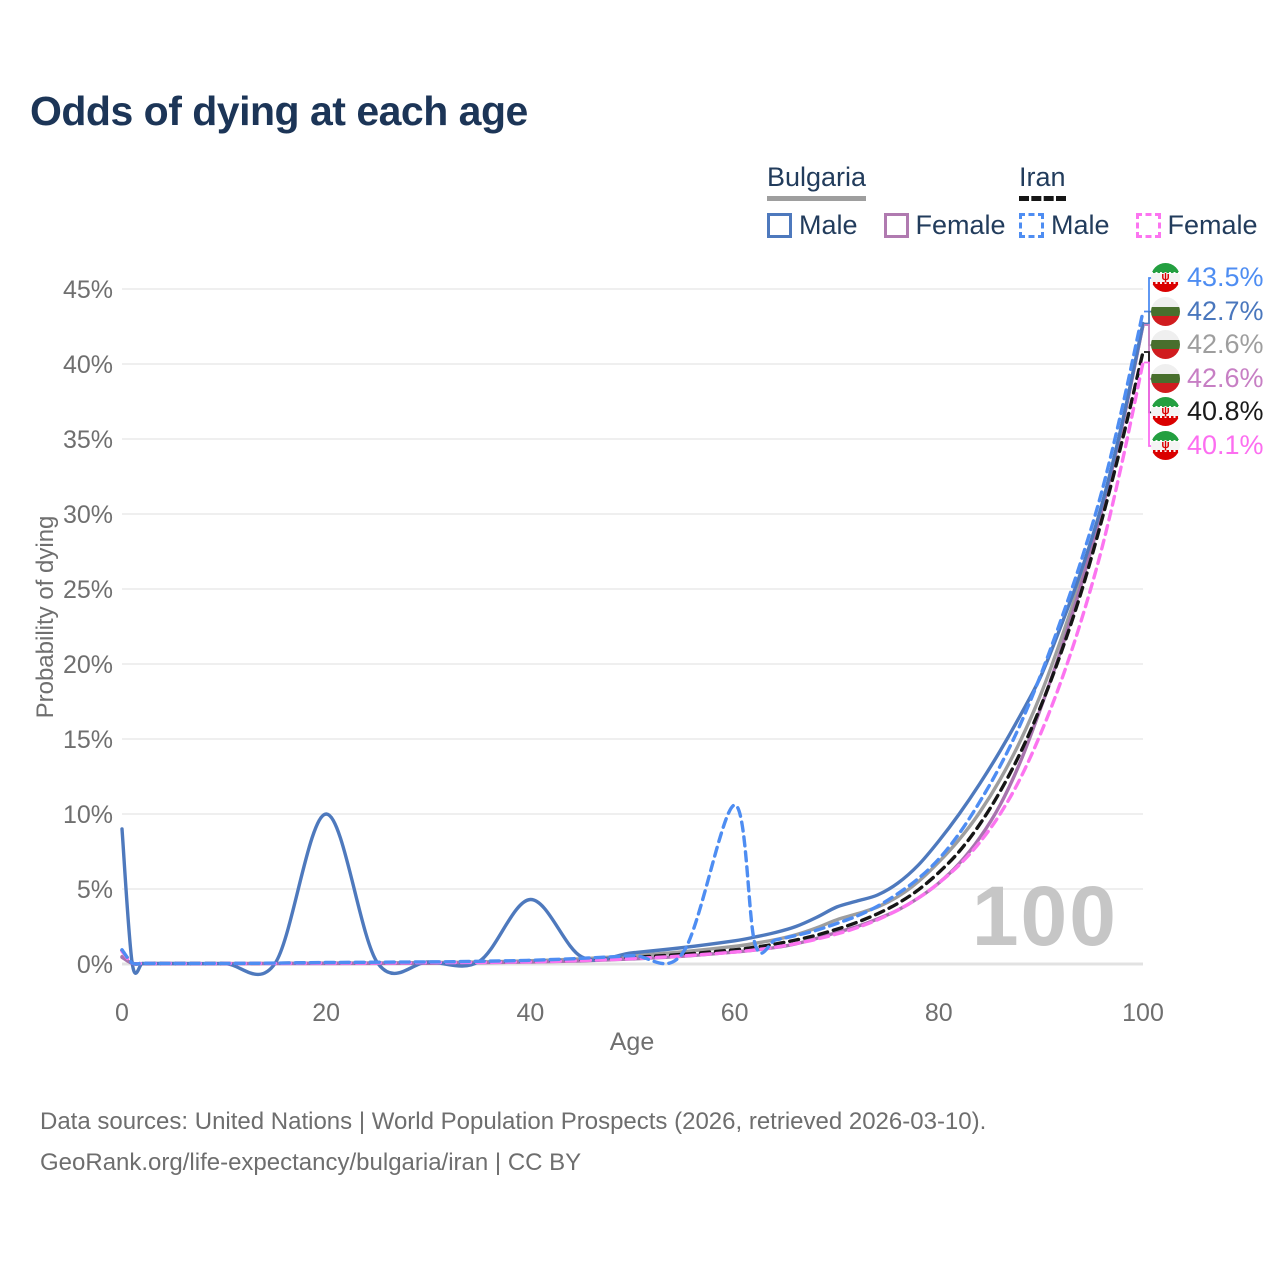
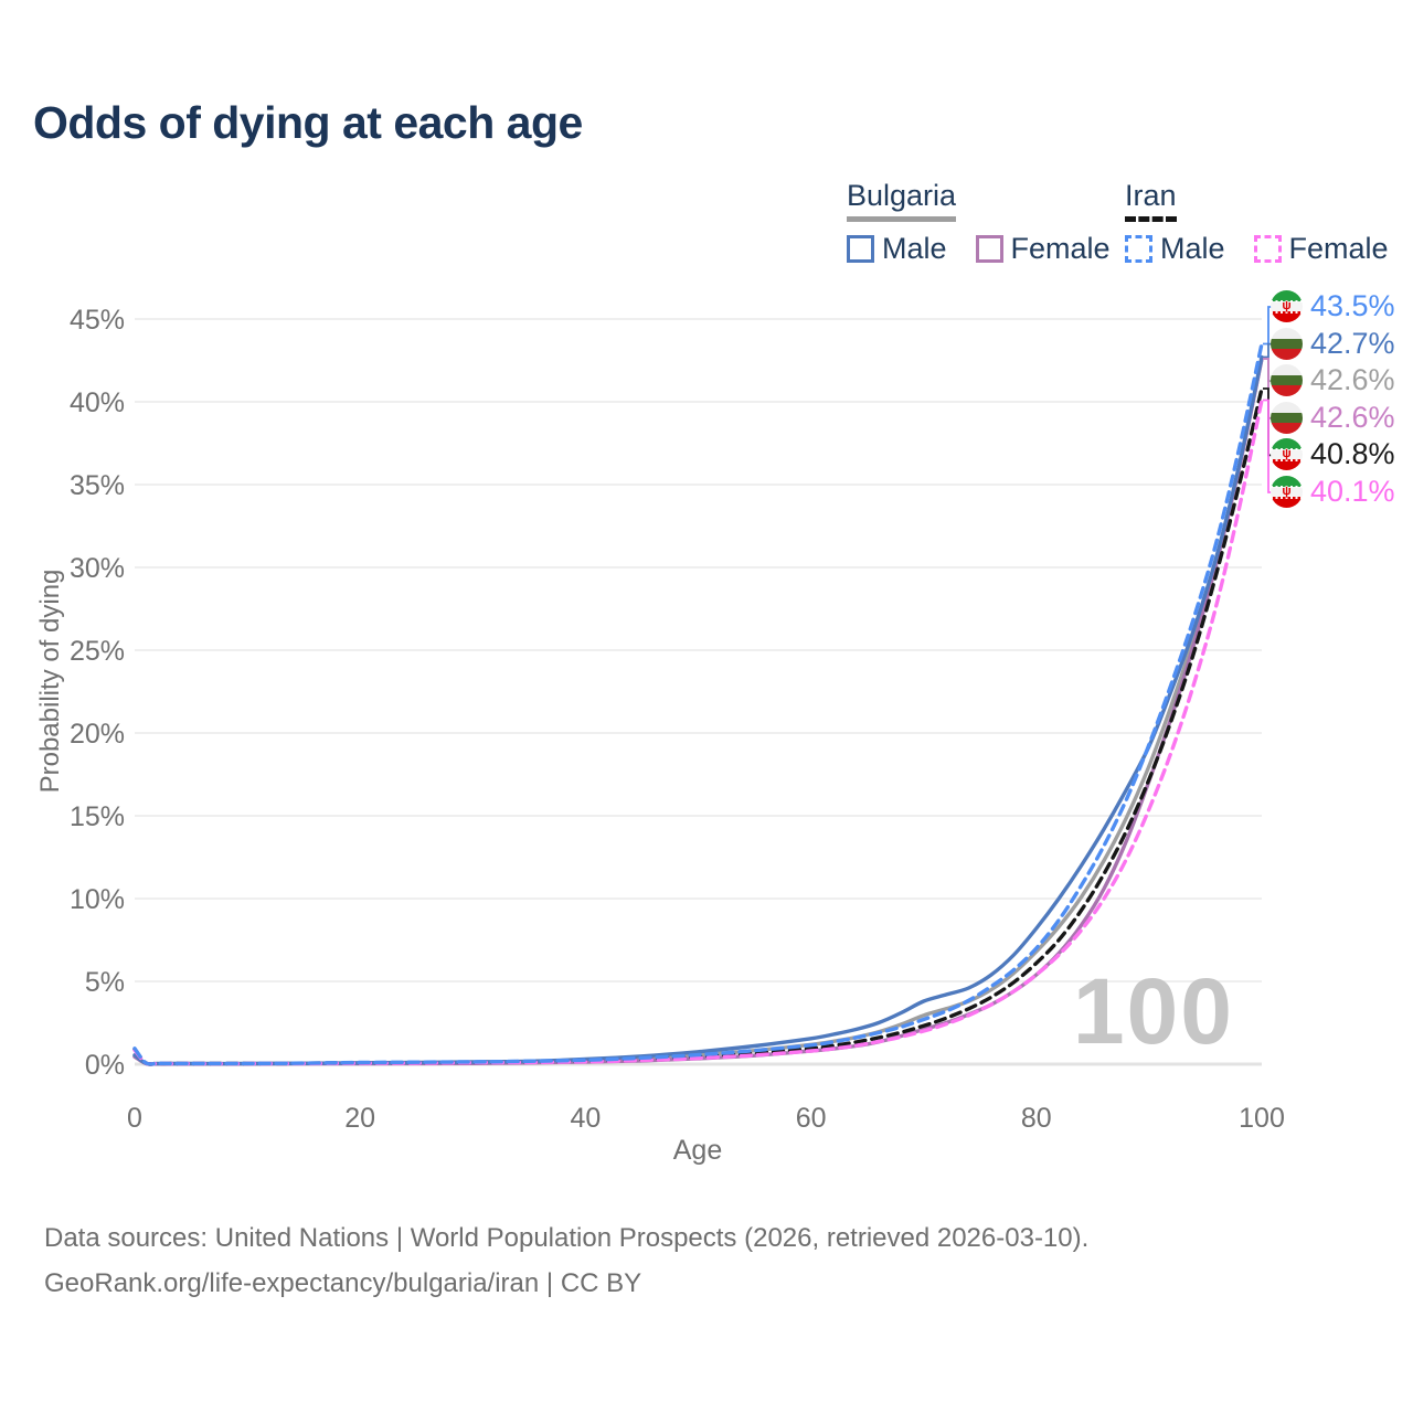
Bulgaria Male/0: 9.0% -> 0.6%
Bulgaria Male/20: 10.0% -> 0.1%
Bulgaria Male/40: 4.3% -> 0.3%
Iran Male/60: 10.6% -> 1.1%
